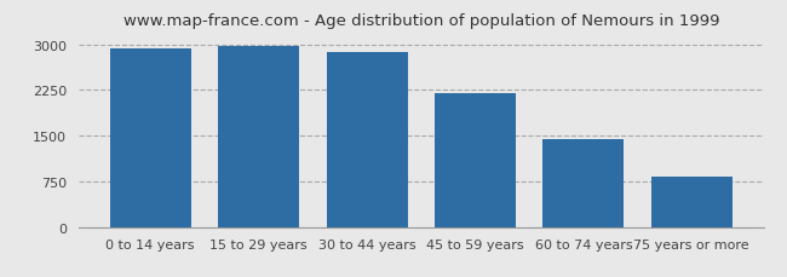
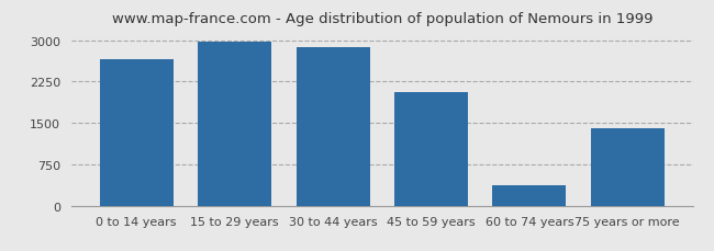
0 to 14 years: 2930 -> 2660
45 to 59 years: 2190 -> 2060
60 to 74 years: 1450 -> 360
75 years or more: 820 -> 1400
